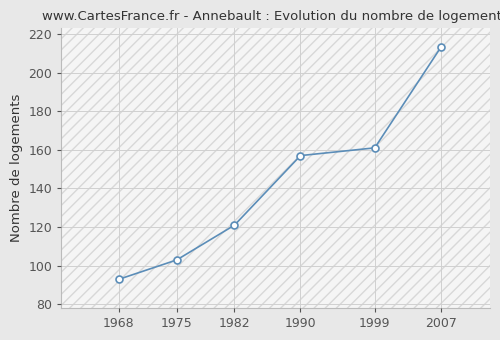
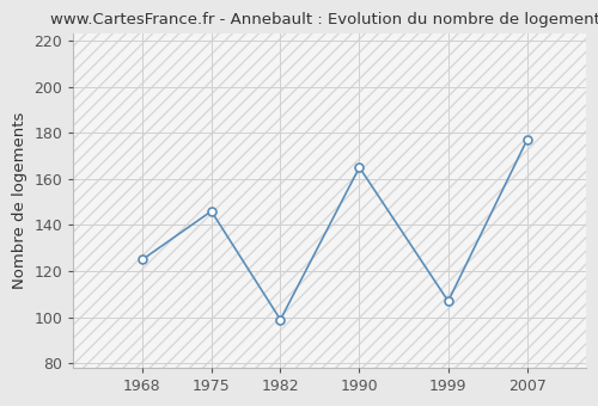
1968: 93 -> 125
1975: 103 -> 146
1982: 121 -> 99
1990: 157 -> 165
1999: 161 -> 107
2007: 213 -> 177
